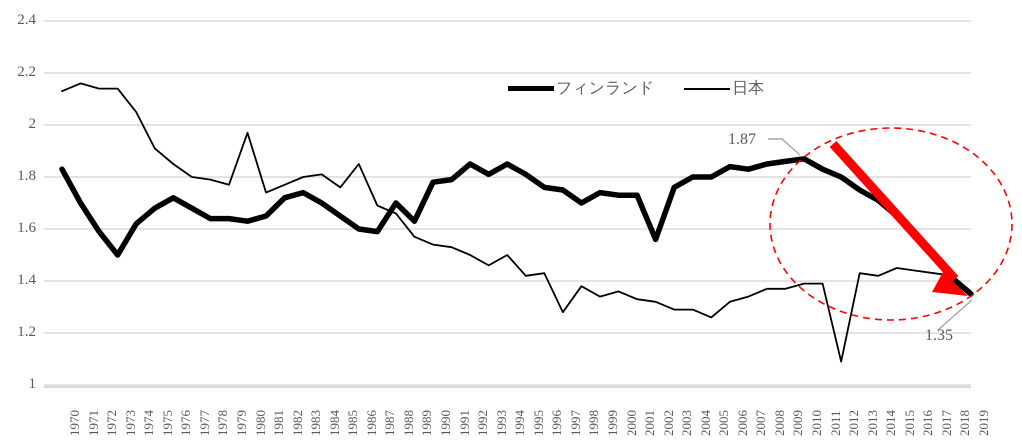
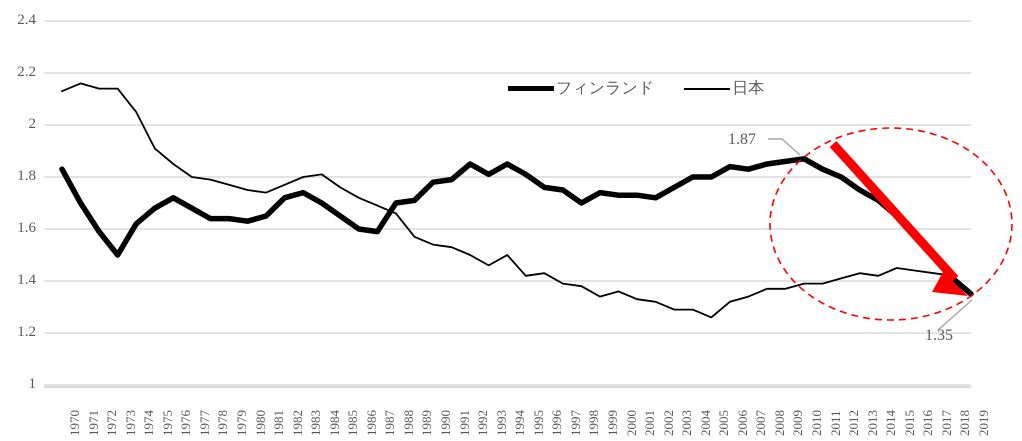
日本/1980: 1.97 -> 1.75
日本/1986: 1.85 -> 1.72
フィンランド/1989: 1.63 -> 1.71
日本/1997: 1.28 -> 1.39
フィンランド/2002: 1.56 -> 1.72
日本/2012: 1.09 -> 1.41
